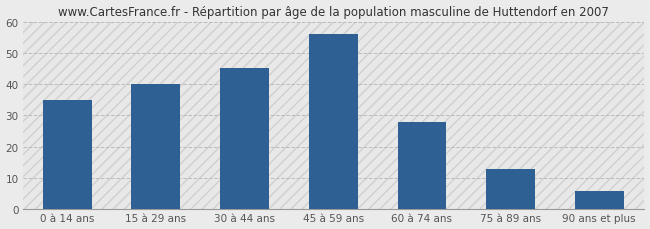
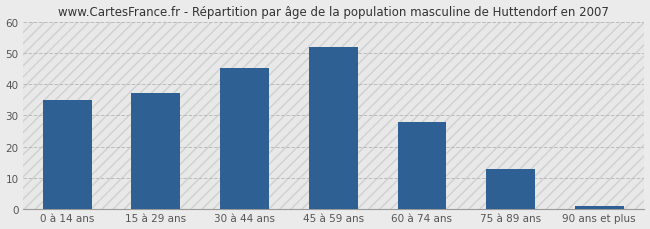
15 à 29 ans: 40 -> 37
45 à 59 ans: 56 -> 52
90 ans et plus: 6 -> 1
